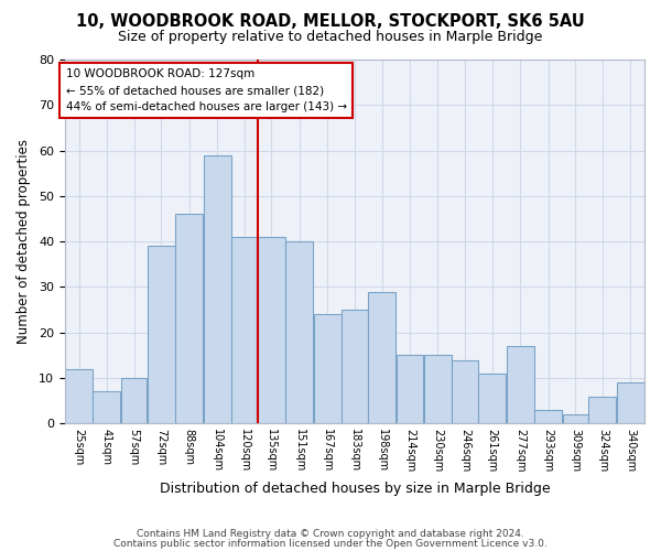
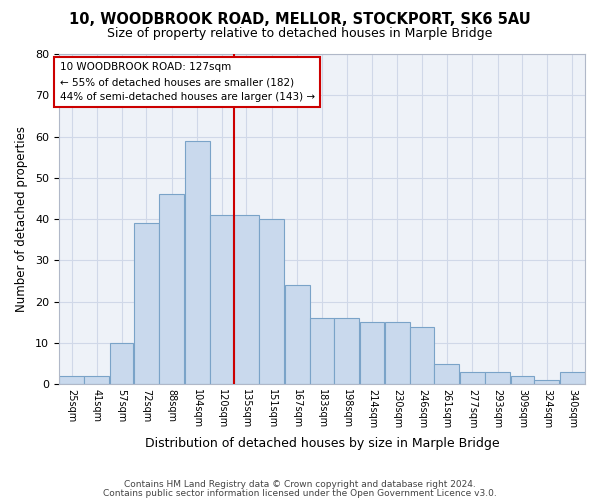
25sqm: 12 -> 2
41sqm: 7 -> 2
183sqm: 25 -> 16
198sqm: 29 -> 16
261sqm: 11 -> 5
277sqm: 17 -> 3
324sqm: 6 -> 1
340sqm: 9 -> 3
